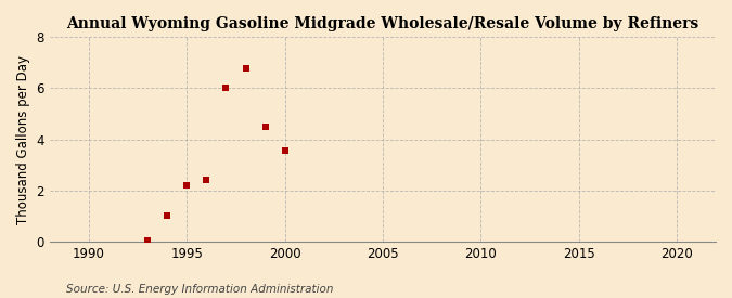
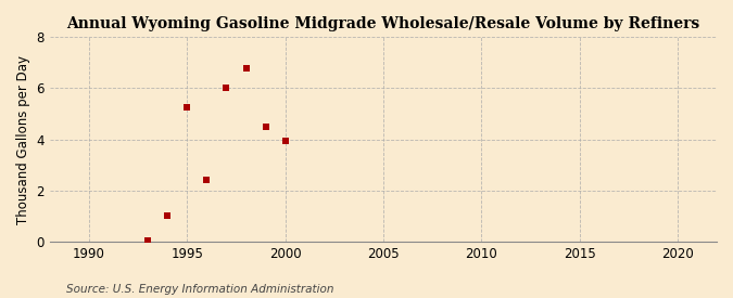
1995: 2.20 -> 5.25
2000: 3.55 -> 3.95
